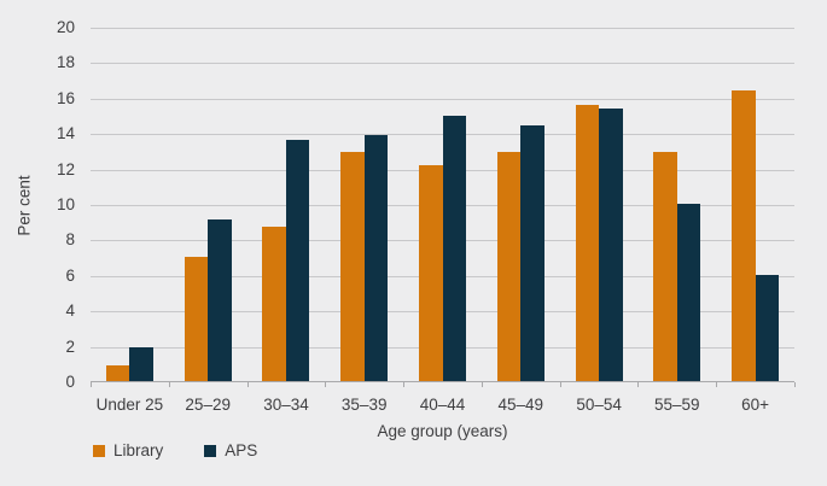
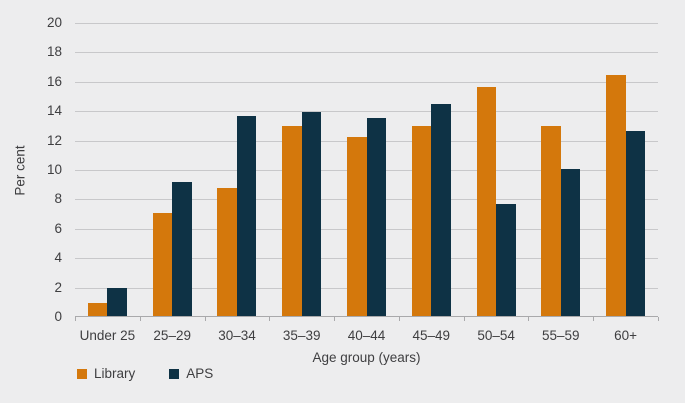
APS/40–44: 15.0 -> 13.5
APS/50–54: 15.4 -> 7.6
APS/60+: 6.0 -> 12.6
